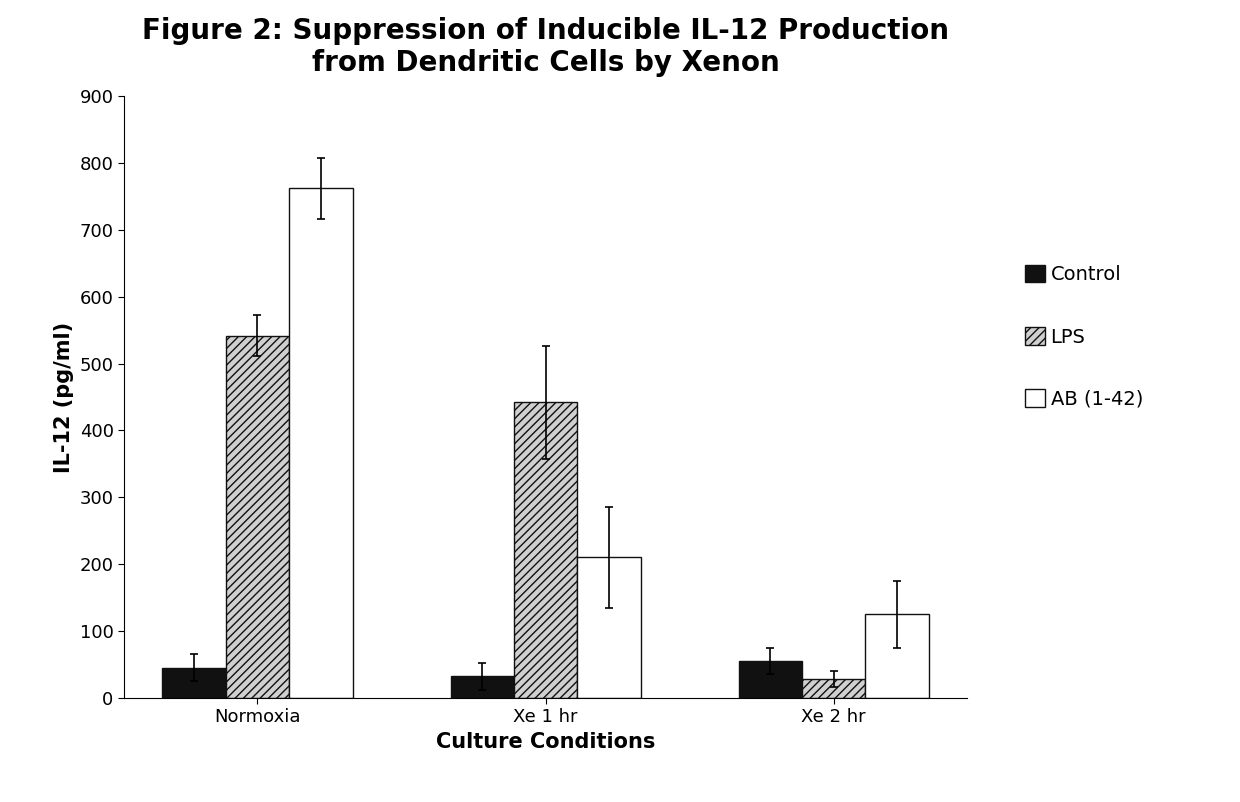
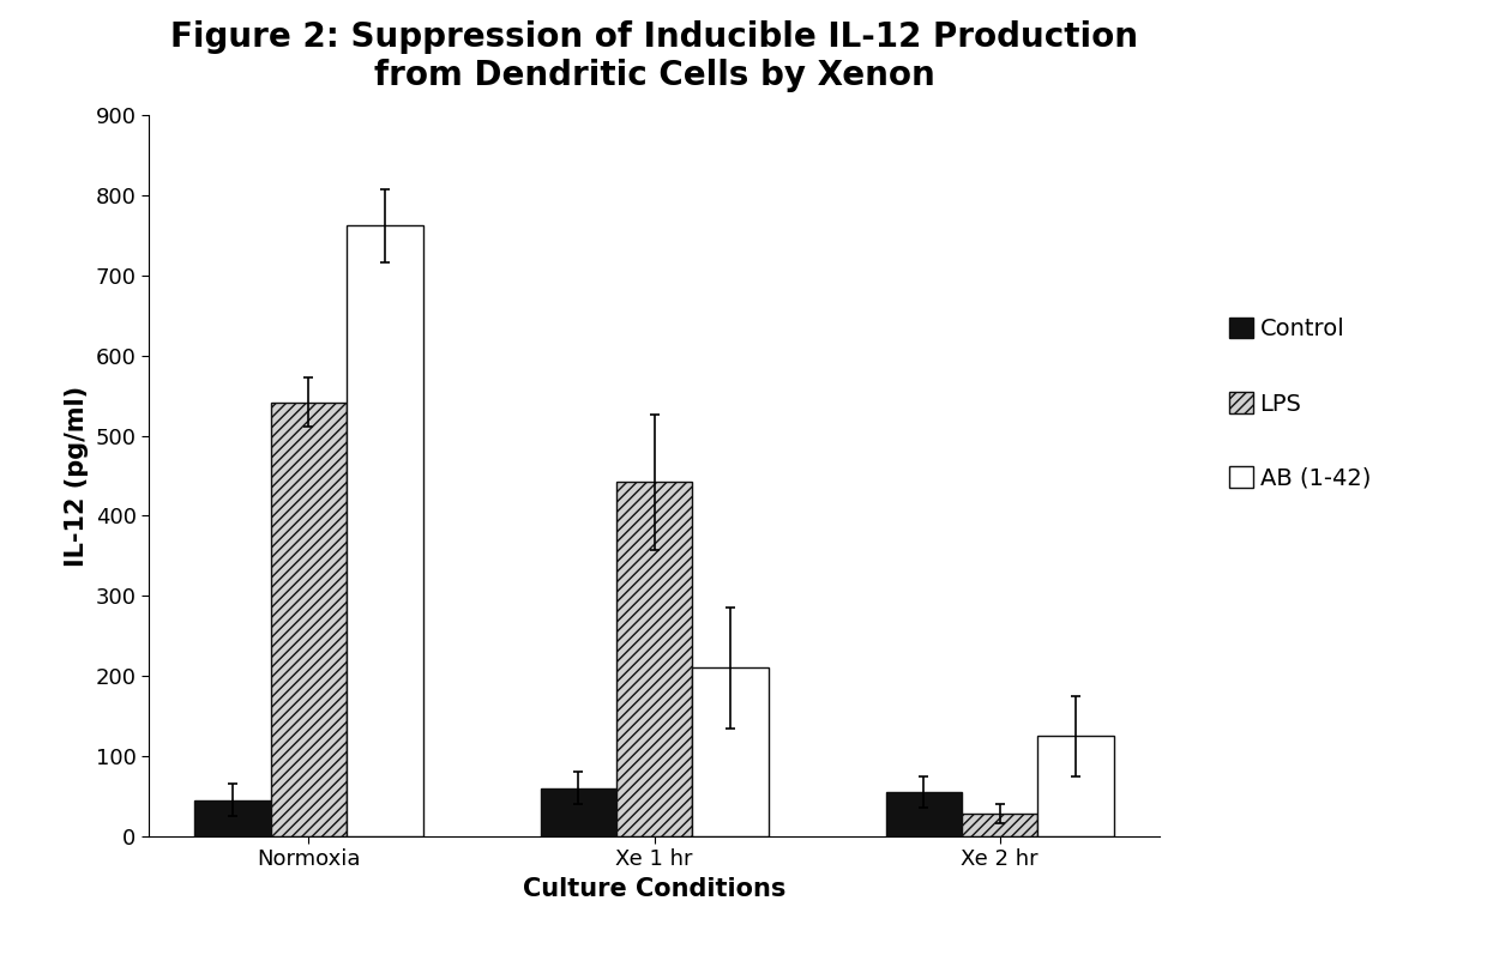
Control/Xe 1 hr: 32 -> 60
